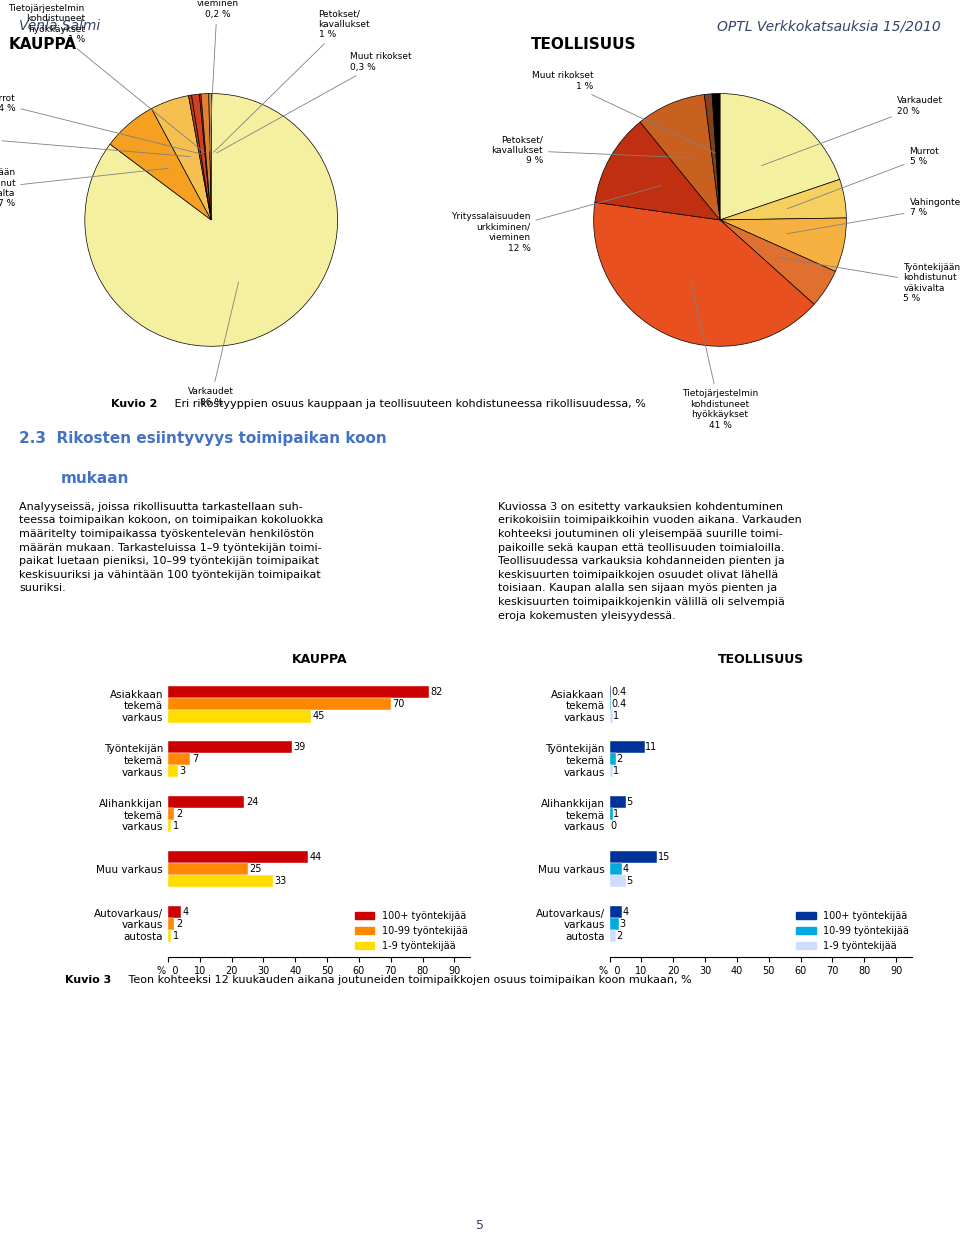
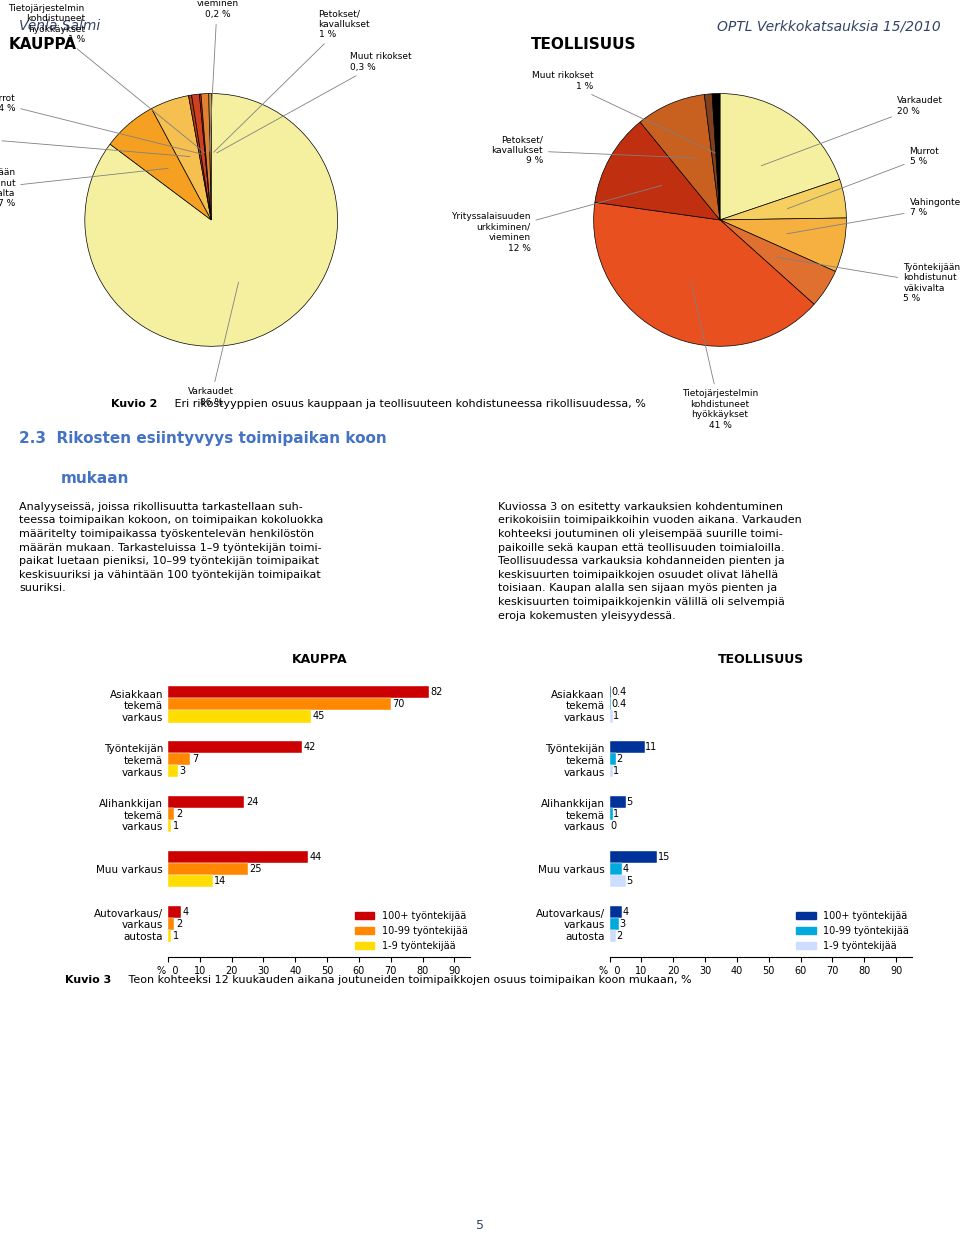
KAUPPA/100+ työntekijää/Työntekijän tekemä varkaus: 39 -> 42
KAUPPA/1-9 työntekijää/Muu varkaus: 33 -> 14
